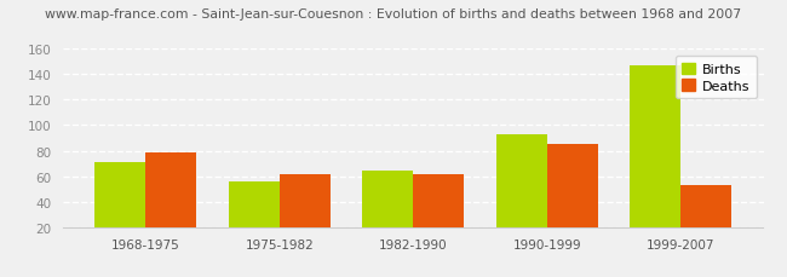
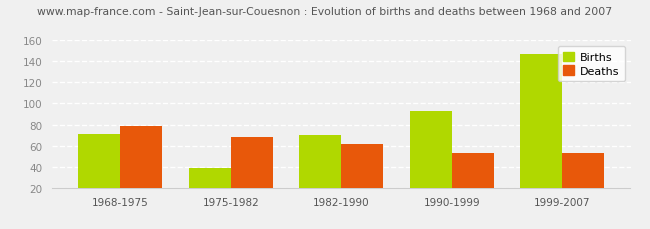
Births/1975-1982: 56 -> 39
Deaths/1975-1982: 61 -> 68
Births/1982-1990: 64 -> 70
Deaths/1990-1999: 85 -> 53
